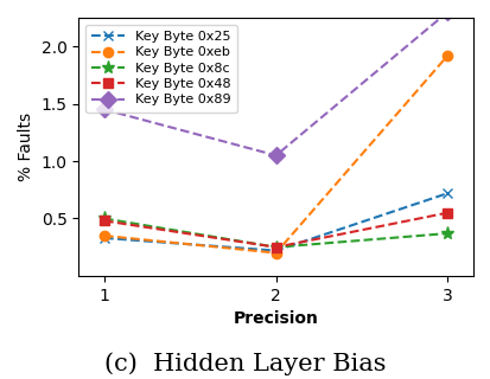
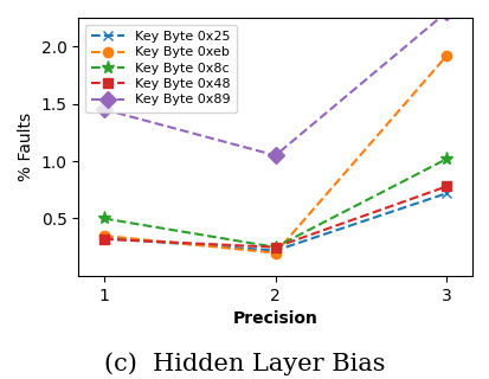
Key Byte 0x48/1: 0.48 -> 0.32
Key Byte 0x8c/3: 0.37 -> 1.02
Key Byte 0x48/3: 0.55 -> 0.78
